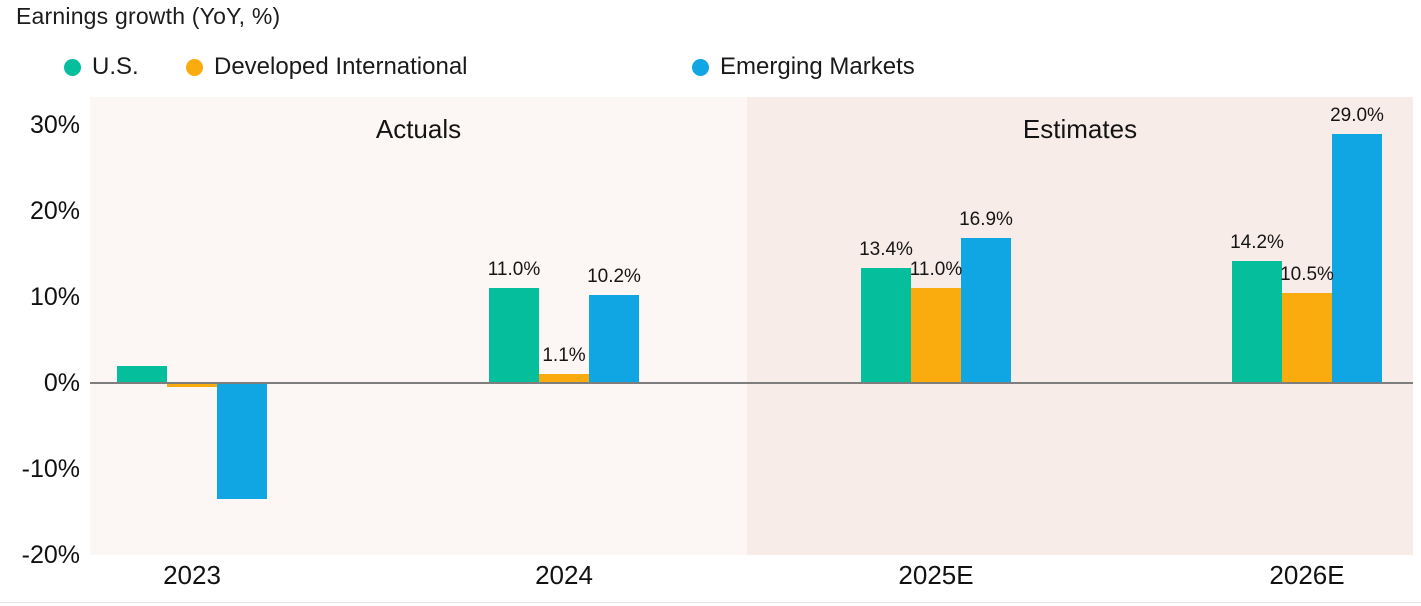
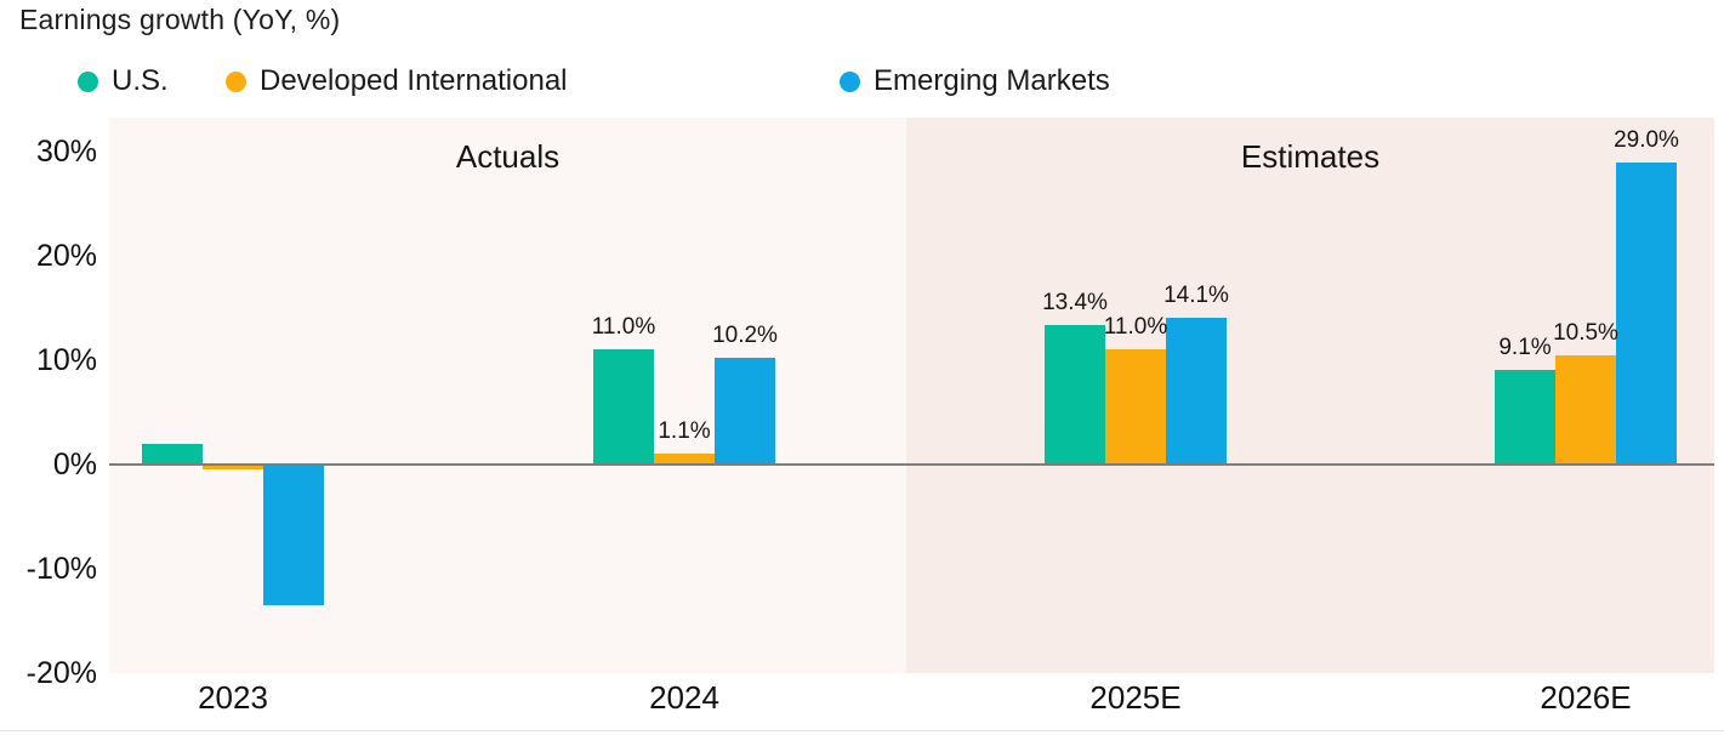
Emerging Markets/2025E: 16.9% -> 14.1%
U.S./2026E: 14.2% -> 9.1%
